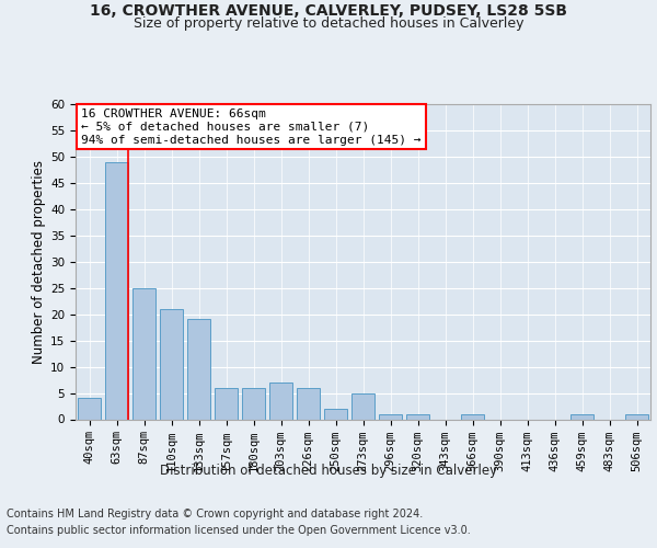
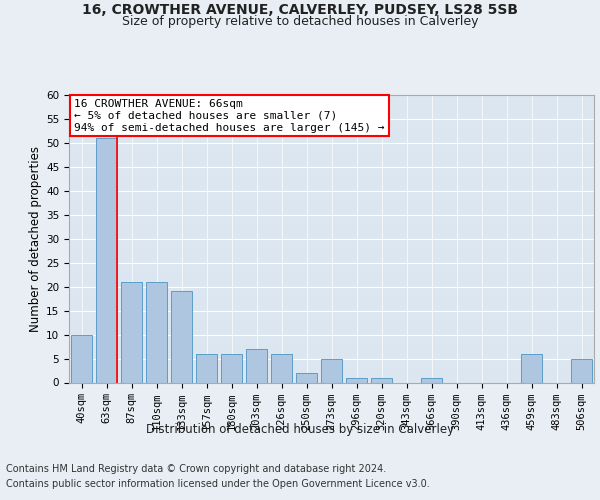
40sqm: 4 -> 10
63sqm: 49 -> 51
87sqm: 25 -> 21
459sqm: 1 -> 6
506sqm: 1 -> 5
